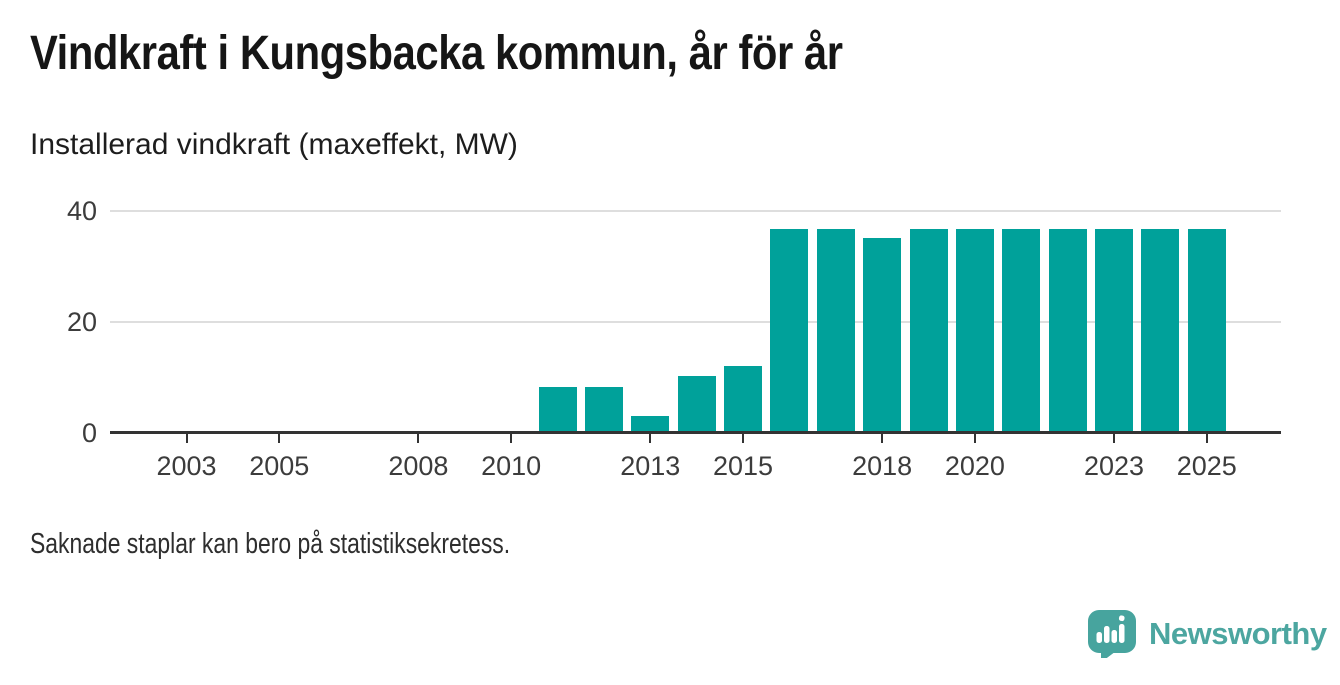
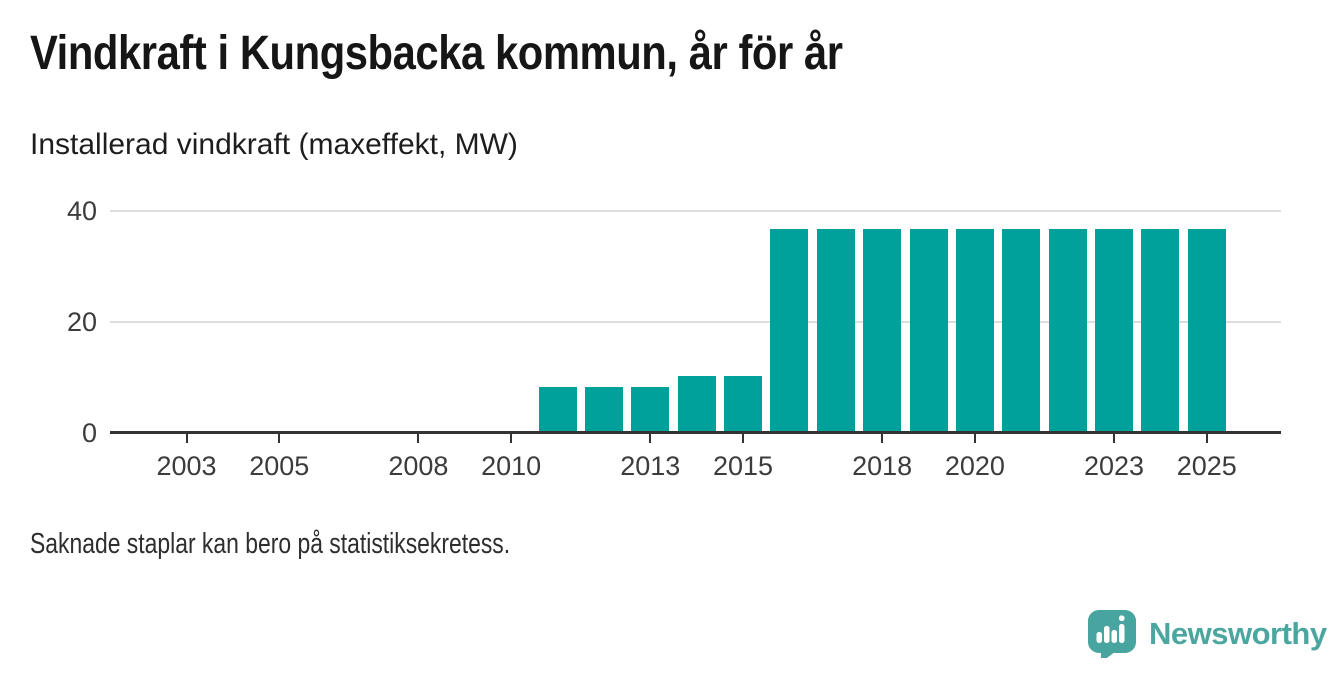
2013: 3 -> 8
2015: 12 -> 10
2018: 35 -> 37
